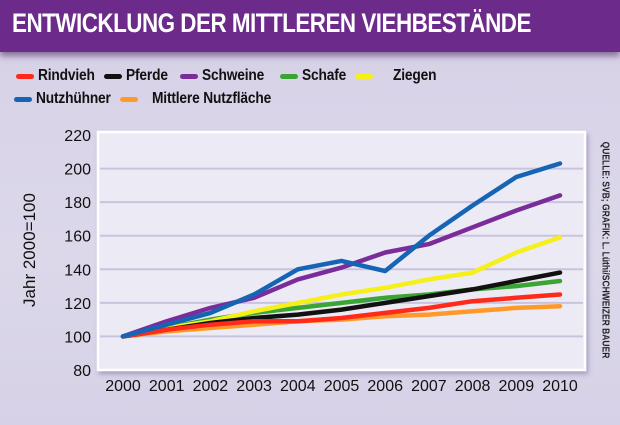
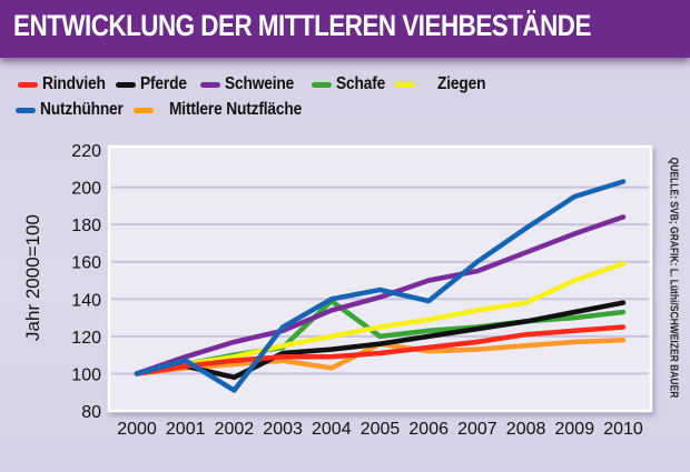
Pferde/2002: 108 -> 98
Nutzhühner/2002: 114 -> 91
Schafe/2004: 117 -> 139
Mittlere Nutzfläche/2004: 109 -> 103
Mittlere Nutzfläche/2005: 110 -> 116
